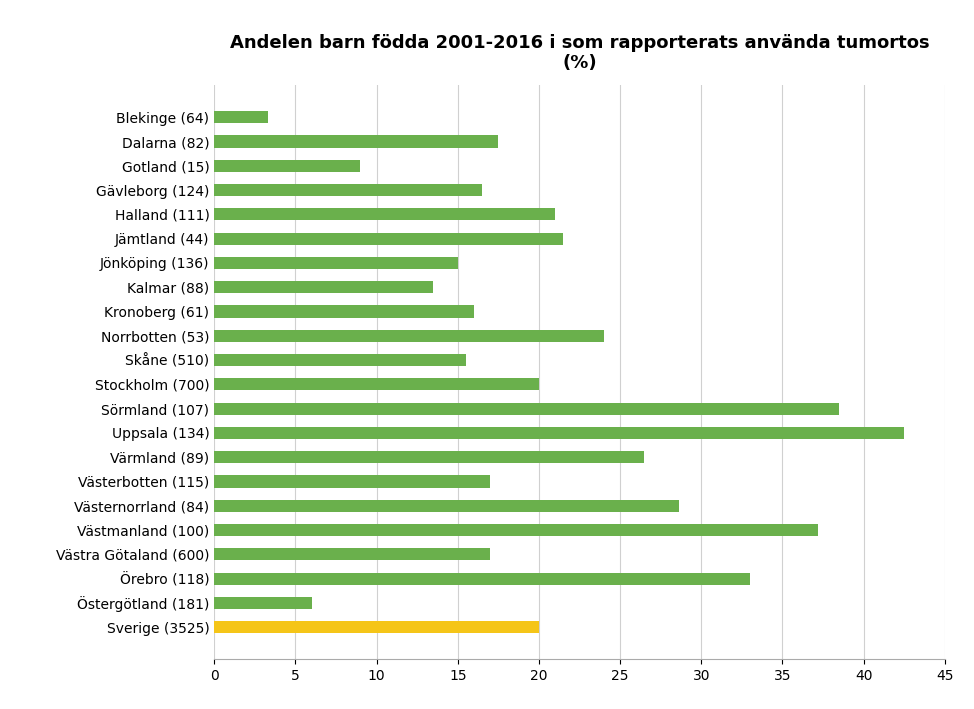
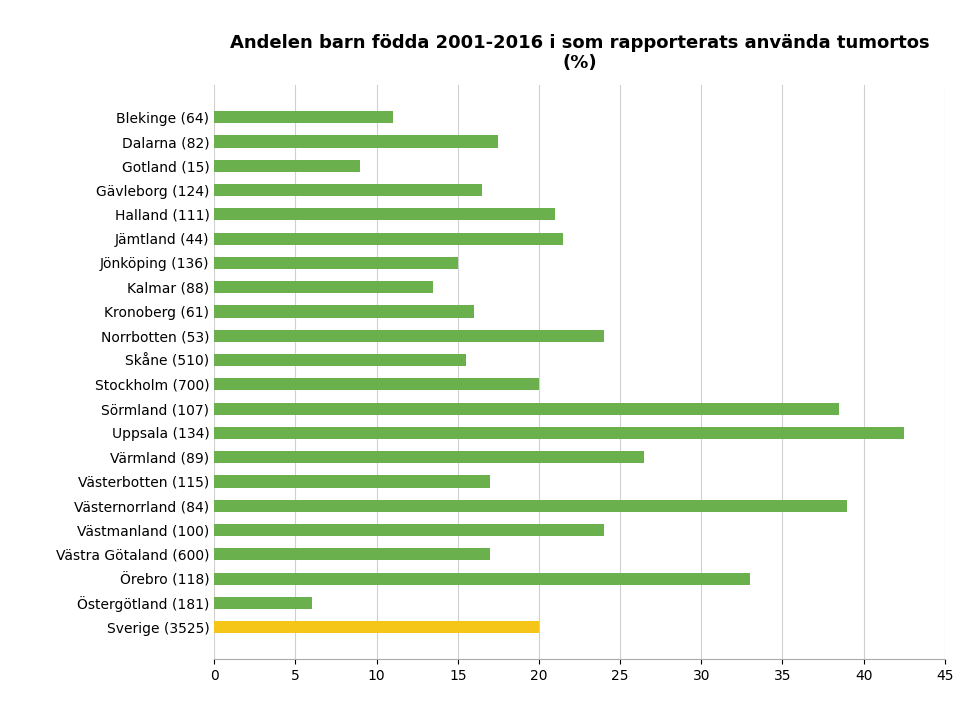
Blekinge (64): 3.3 -> 11.0
Västernorrland (84): 28.6 -> 39.0
Västmanland (100): 37.2 -> 24.0
